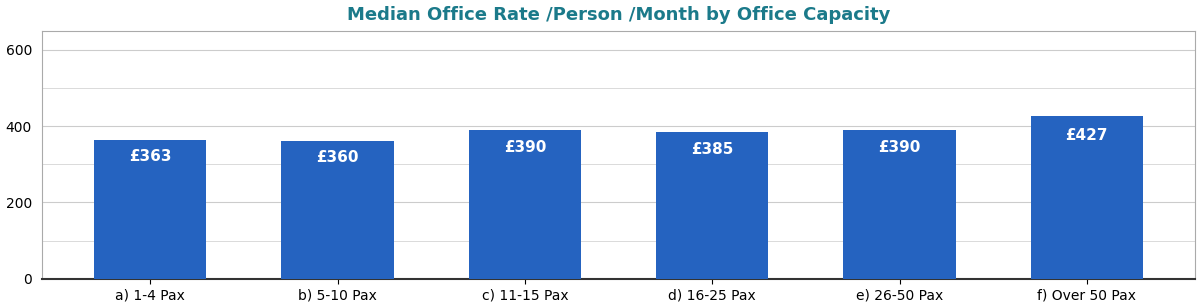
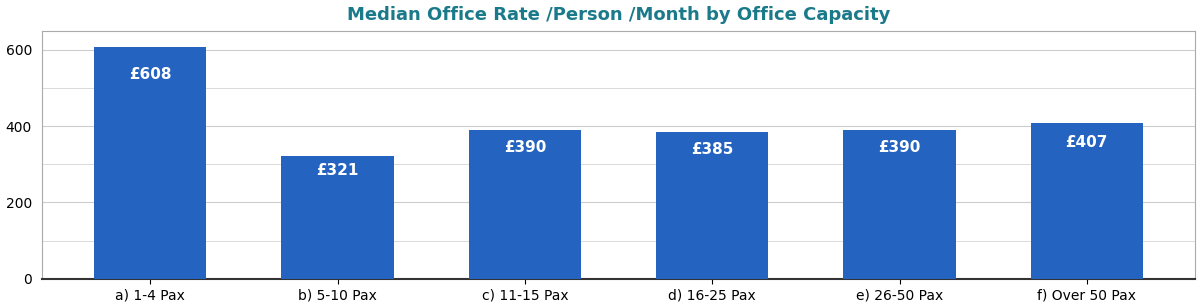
a) 1-4 Pax: £363 -> £608
b) 5-10 Pax: £360 -> £321
f) Over 50 Pax: £427 -> £407
